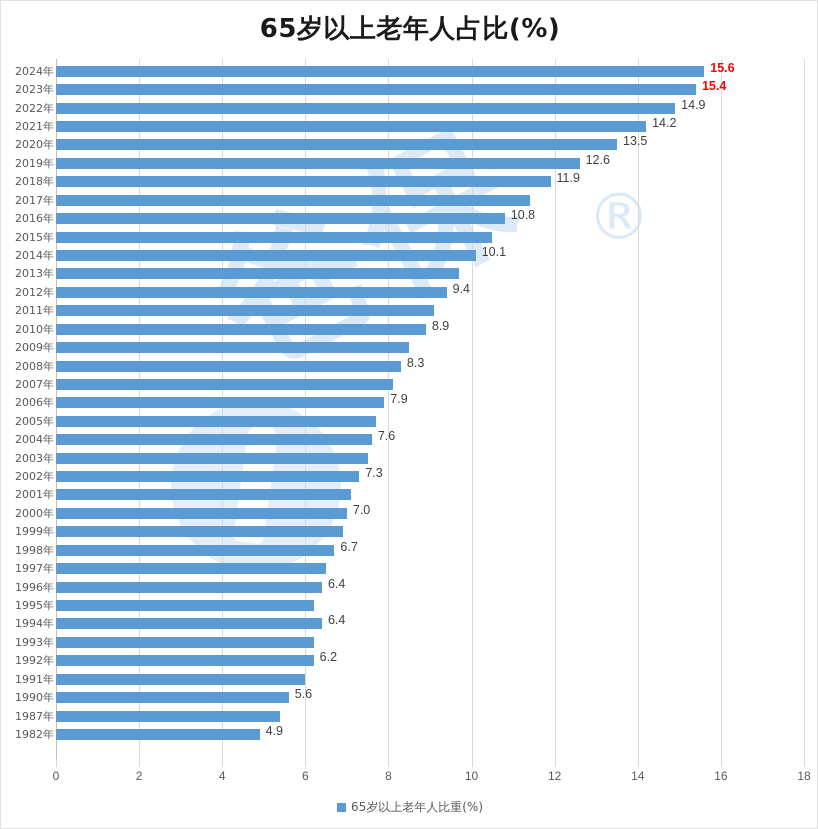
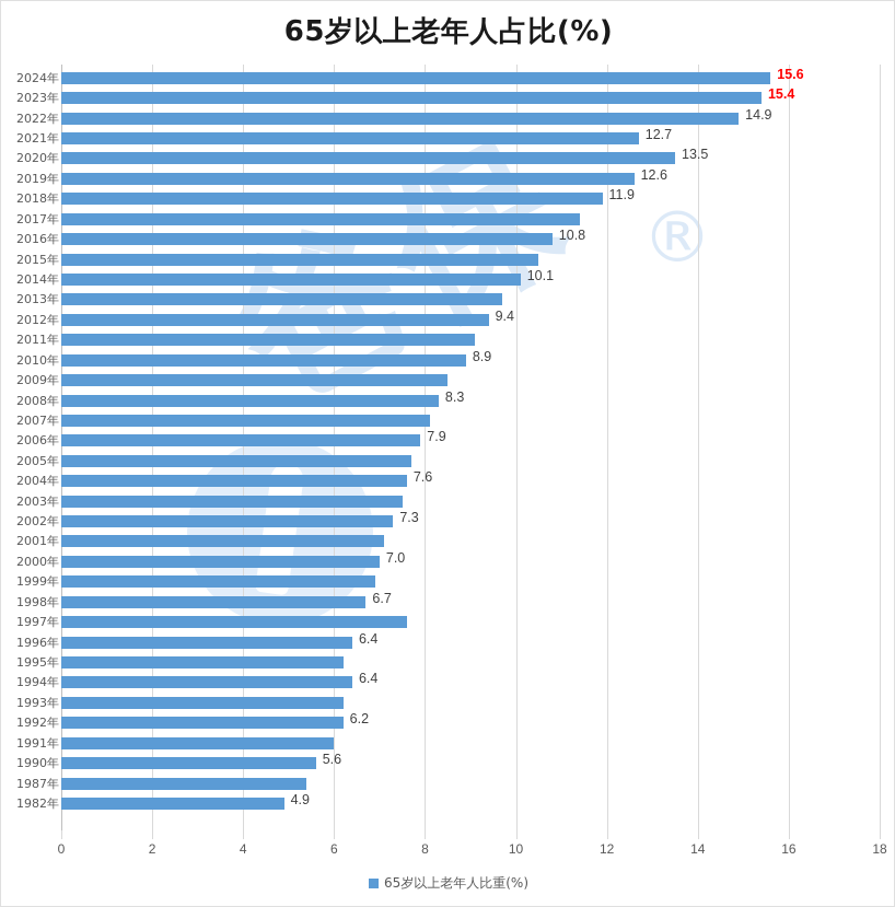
2021年: 14.2 -> 12.7
1997年: 6.5 -> 7.6
